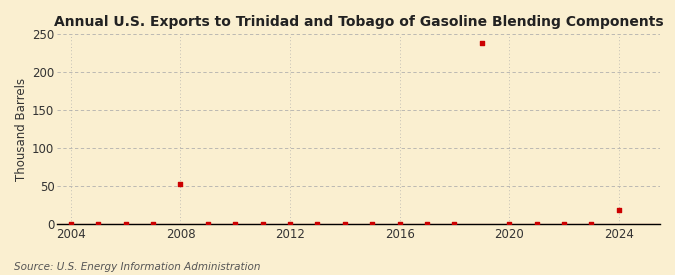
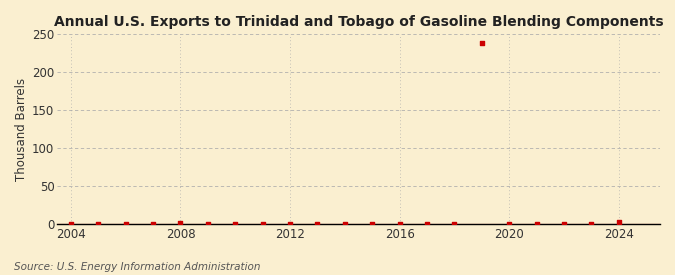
2008: 52 -> 1
2024: 18 -> 2
